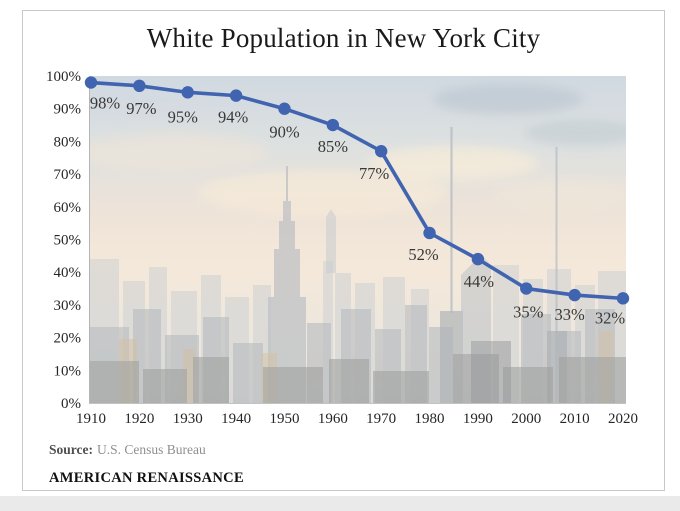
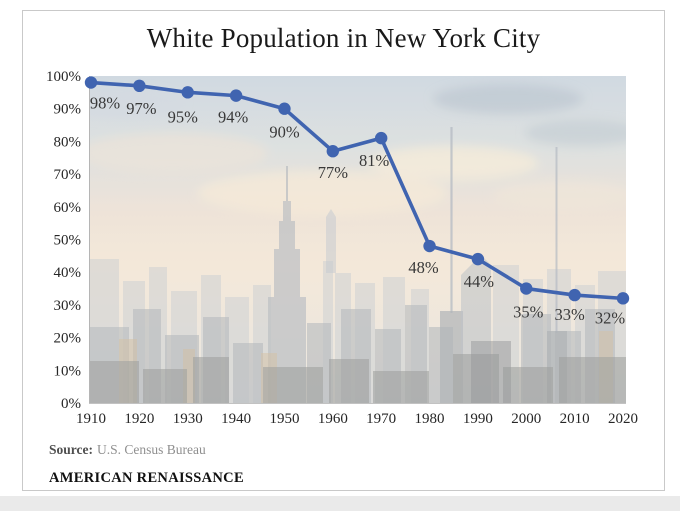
1960: 85% -> 77%
1970: 77% -> 81%
1980: 52% -> 48%
